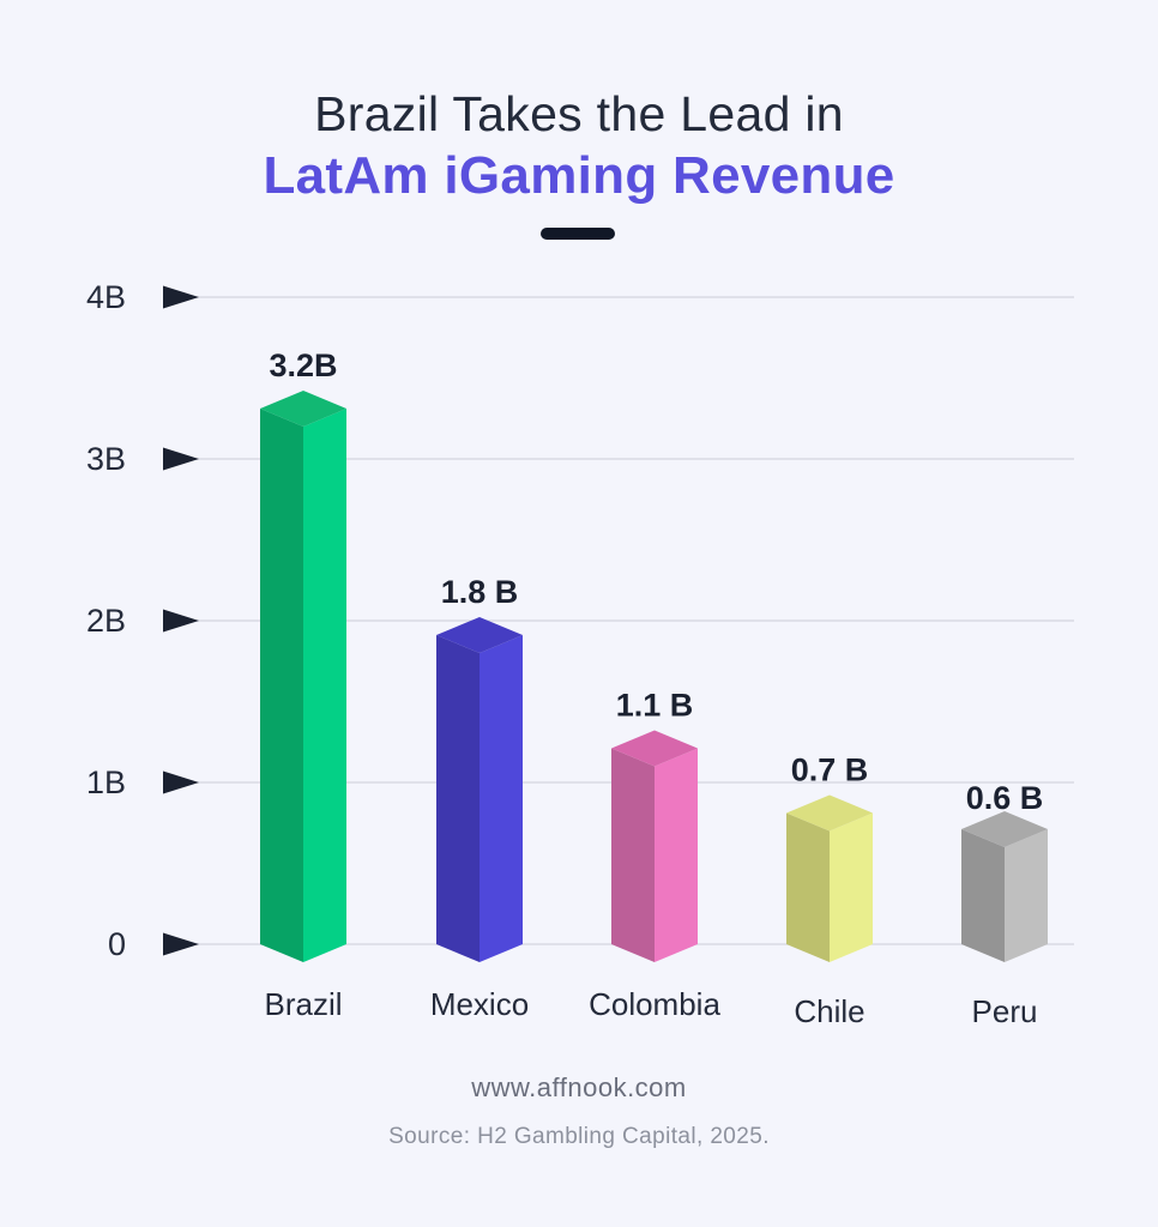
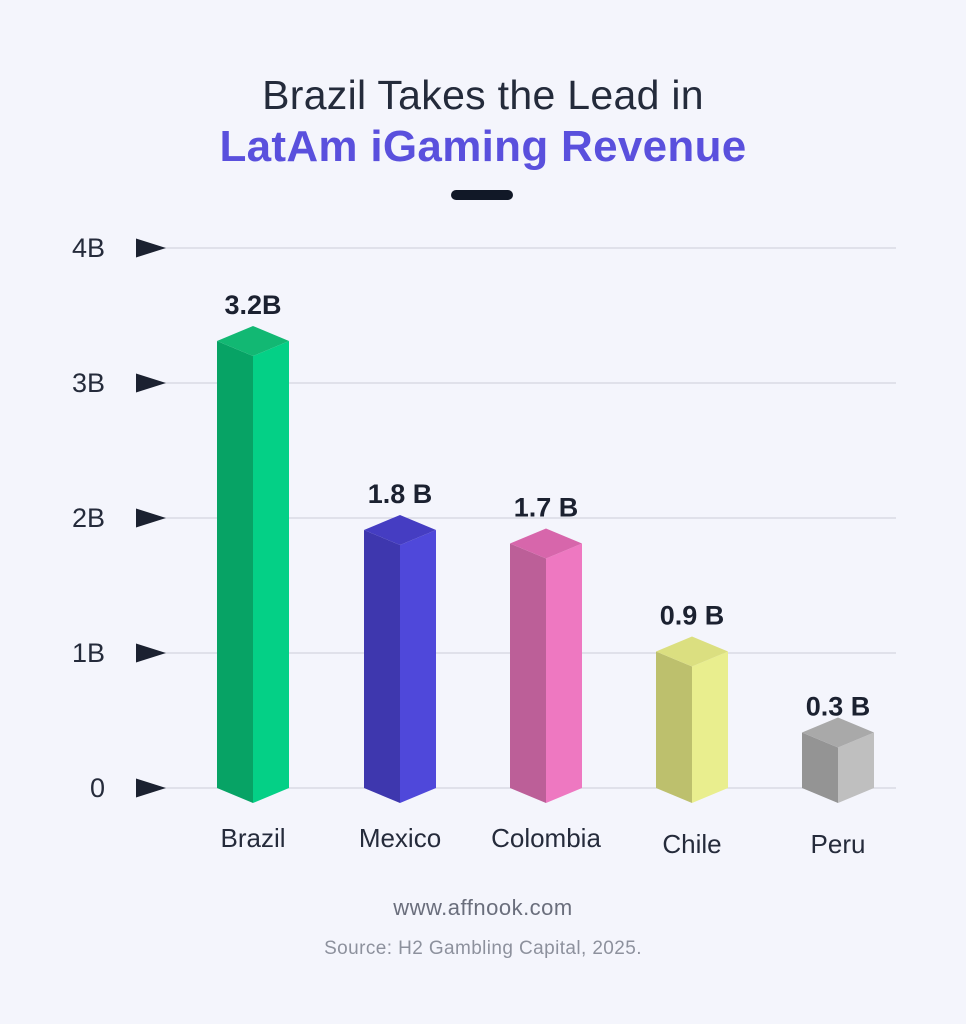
Colombia: 1.1 -> 1.7
Chile: 0.7 -> 0.9
Peru: 0.6 -> 0.3
